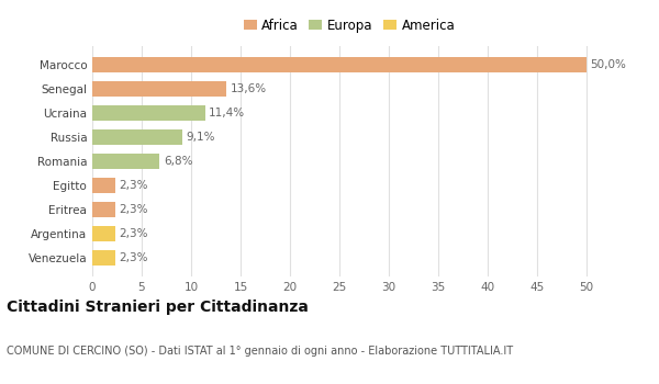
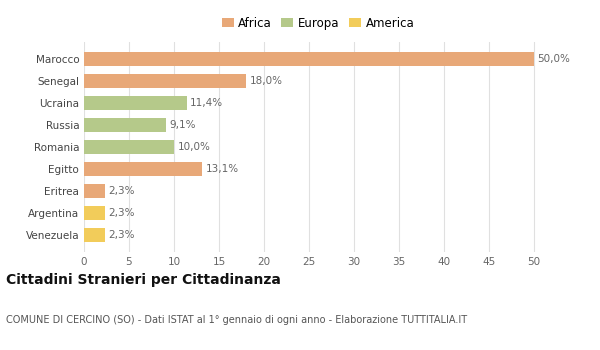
Senegal: 13,6% -> 18,0%
Romania: 6,8% -> 10,0%
Egitto: 2,3% -> 13,1%
